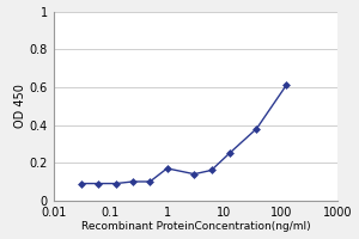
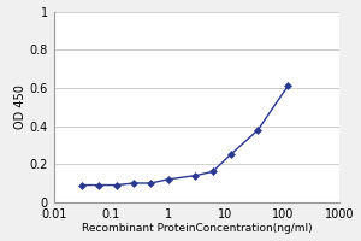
1: 0.17 -> 0.12
